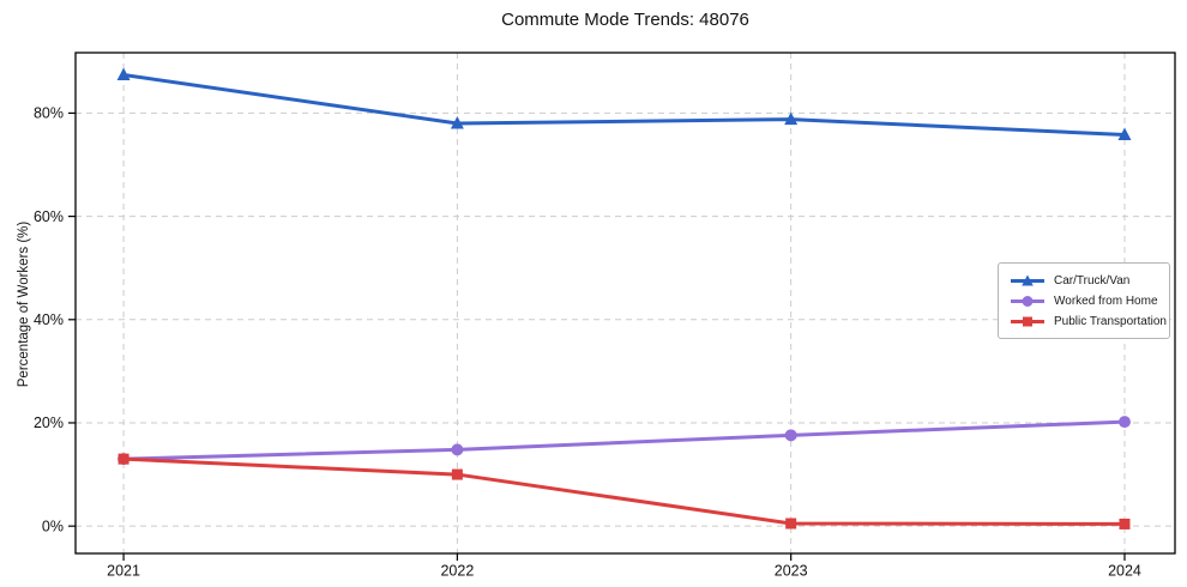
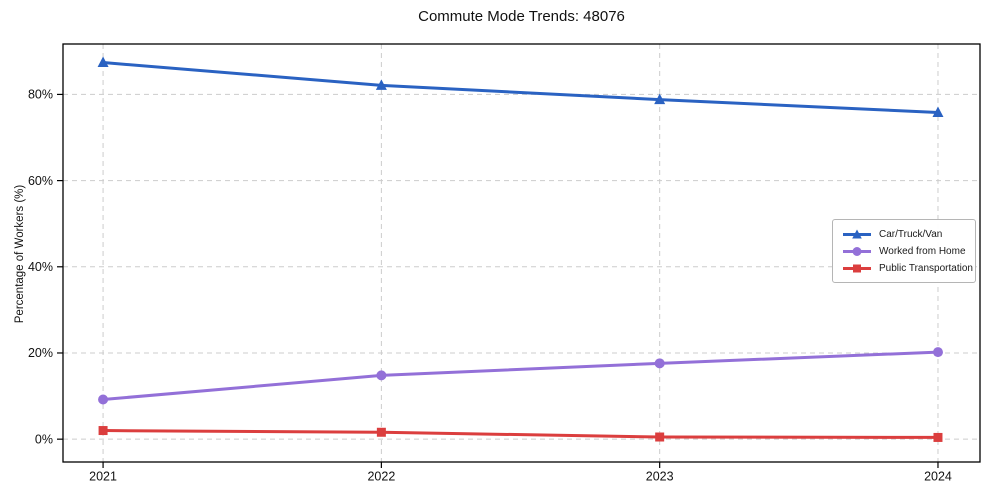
Worked from Home/2021: 13% -> 9%
Public Transportation/2021: 13% -> 2%
Car/Truck/Van/2022: 78% -> 82%
Public Transportation/2022: 10% -> 2%
